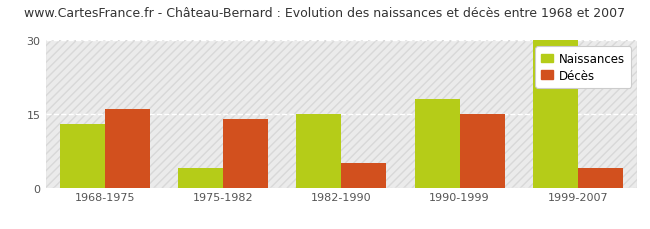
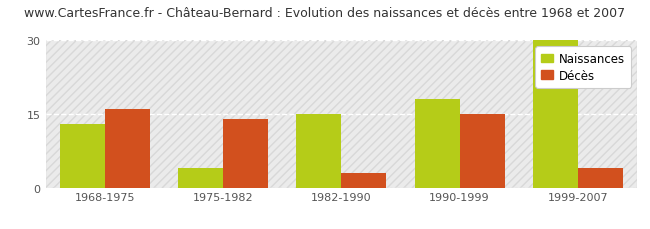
Décès/1982-1990: 5 -> 3
